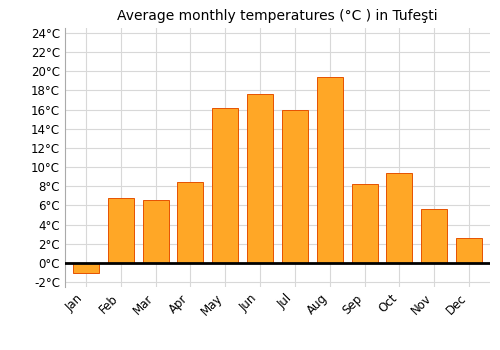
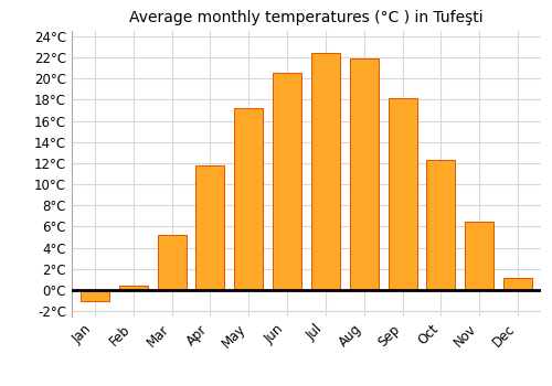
Feb: 6.8°C -> 0.4°C
Mar: 6.6°C -> 5.2°C
Apr: 8.4°C -> 11.8°C
May: 16.2°C -> 17.2°C
Jun: 17.6°C -> 20.5°C
Jul: 16.0°C -> 22.4°C
Aug: 19.4°C -> 21.9°C
Sep: 8.2°C -> 18.1°C
Oct: 9.4°C -> 12.3°C
Nov: 5.6°C -> 6.5°C
Dec: 2.6°C -> 1.2°C
